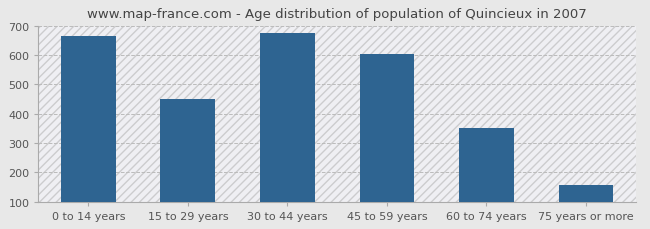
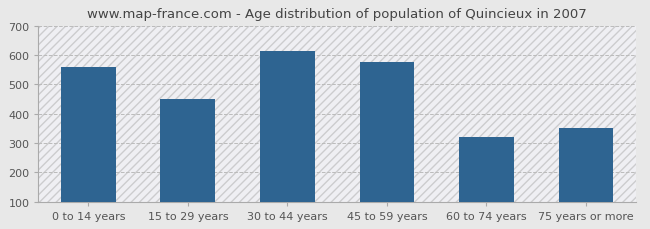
0 to 14 years: 665 -> 560
30 to 44 years: 675 -> 615
45 to 59 years: 603 -> 575
60 to 74 years: 352 -> 320
75 years or more: 158 -> 350
